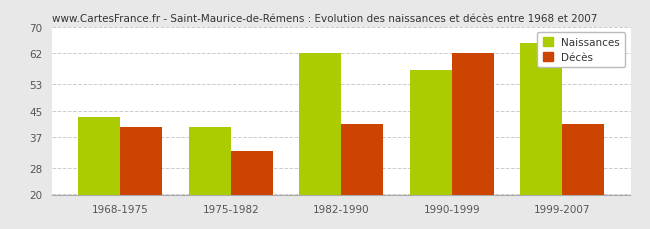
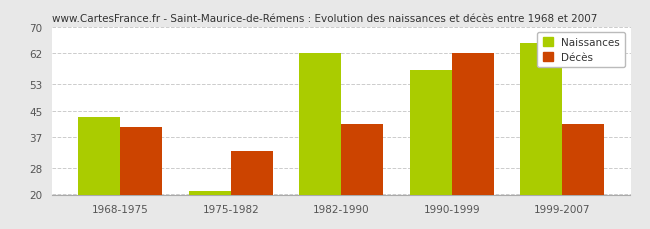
Naissances/1975-1982: 40 -> 21
